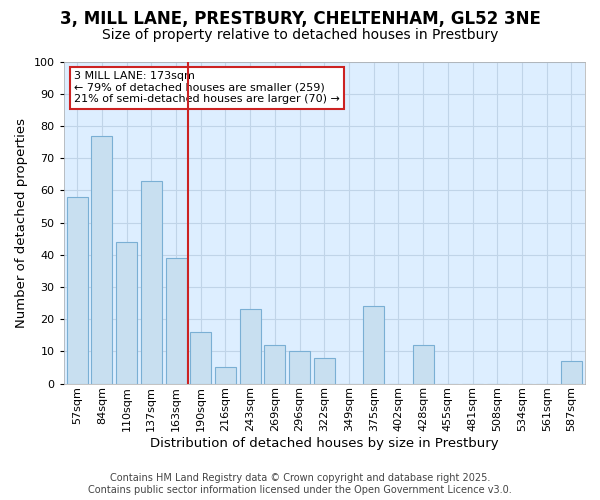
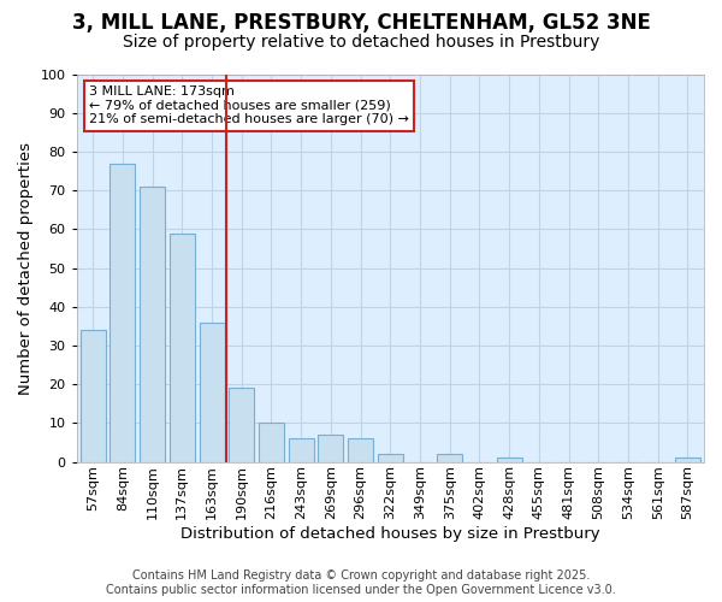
57sqm: 58 -> 34
110sqm: 44 -> 71
137sqm: 63 -> 59
163sqm: 39 -> 36
190sqm: 16 -> 19
216sqm: 5 -> 10
243sqm: 23 -> 6
269sqm: 12 -> 7
296sqm: 10 -> 6
322sqm: 8 -> 2
375sqm: 24 -> 2
428sqm: 12 -> 1
587sqm: 7 -> 1
